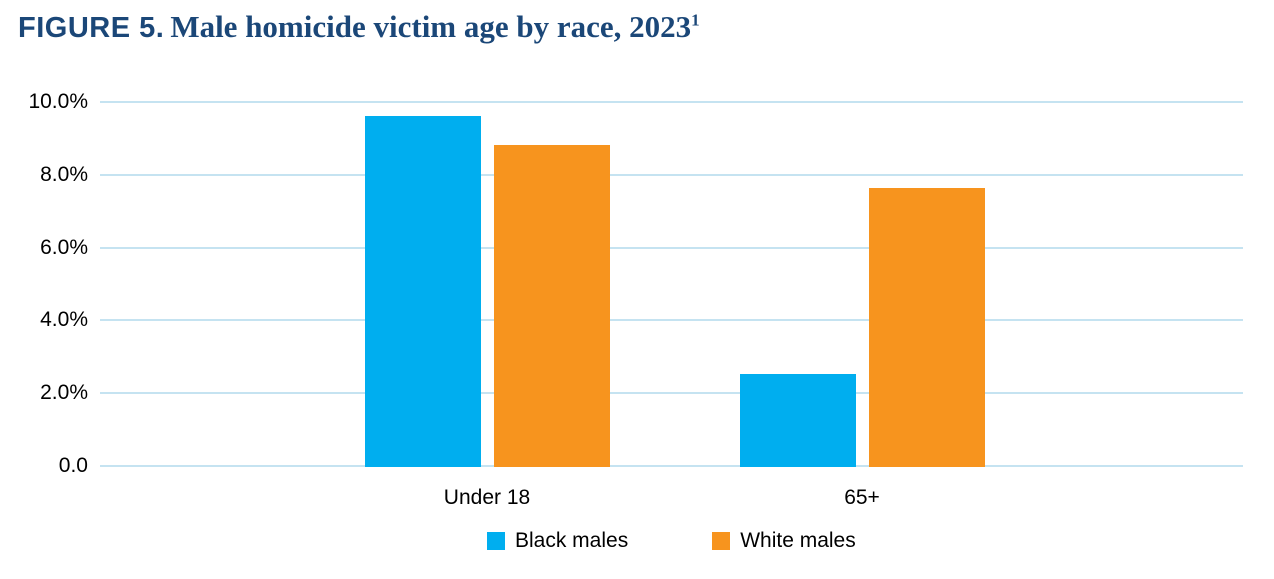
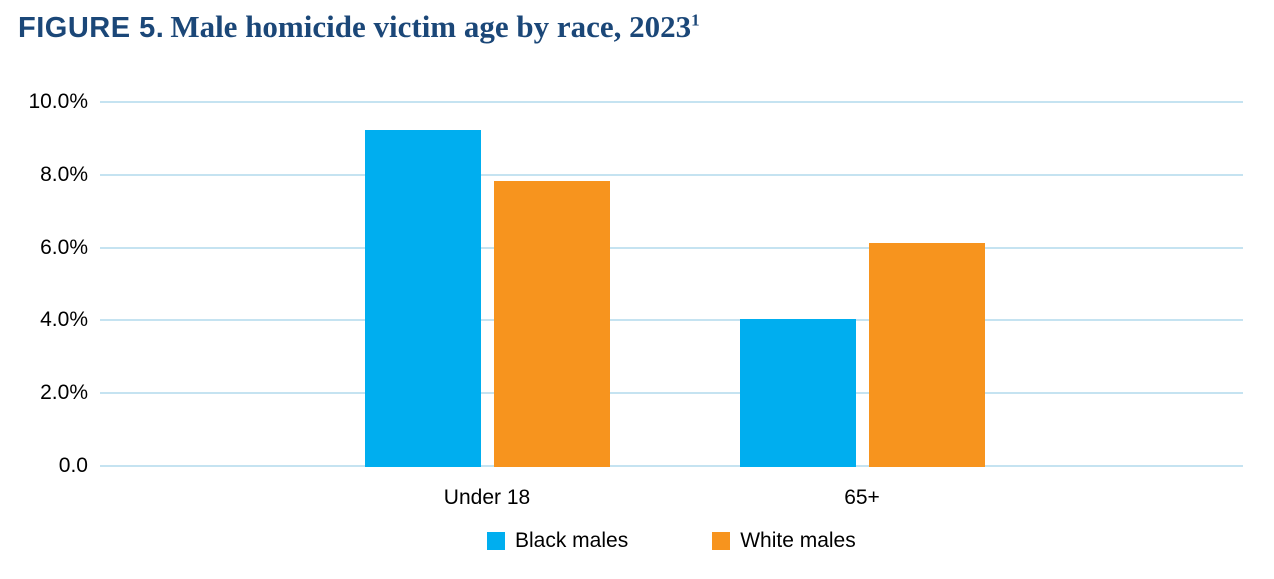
Black males/Under 18: 9.6% -> 9.2%
White males/Under 18: 8.8% -> 7.8%
Black males/65+: 2.5% -> 4.0%
White males/65+: 7.6% -> 6.1%
